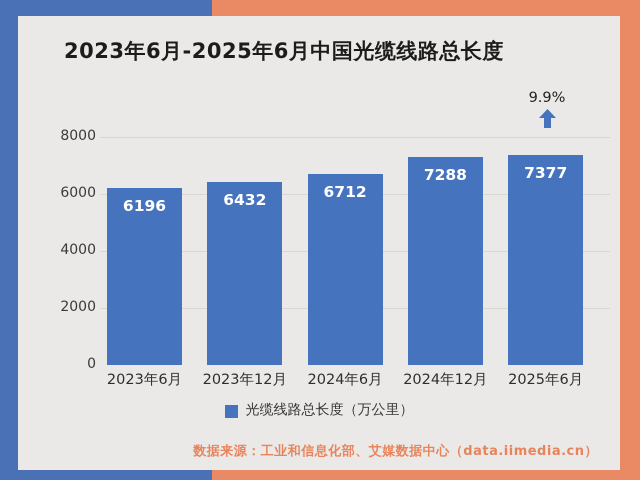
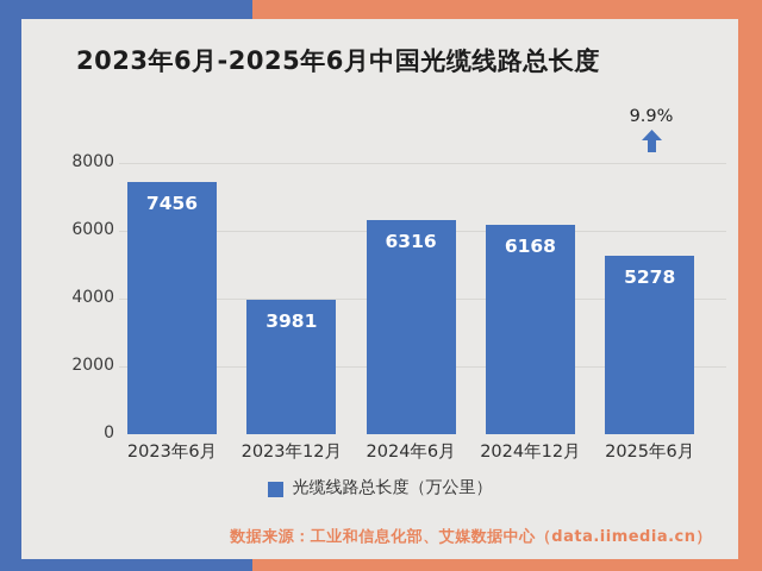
2023年6月: 6196 -> 7456
2023年12月: 6432 -> 3981
2024年6月: 6712 -> 6316
2024年12月: 7288 -> 6168
2025年6月: 7377 -> 5278
